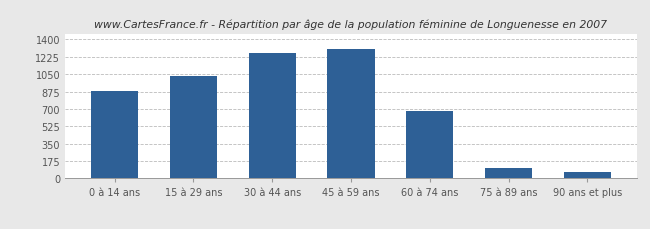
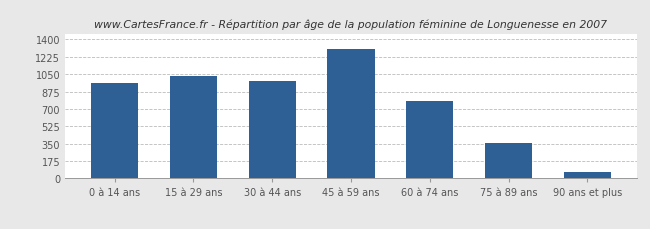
0 à 14 ans: 880 -> 960
30 à 44 ans: 1260 -> 980
60 à 74 ans: 680 -> 780
75 à 89 ans: 100 -> 360
